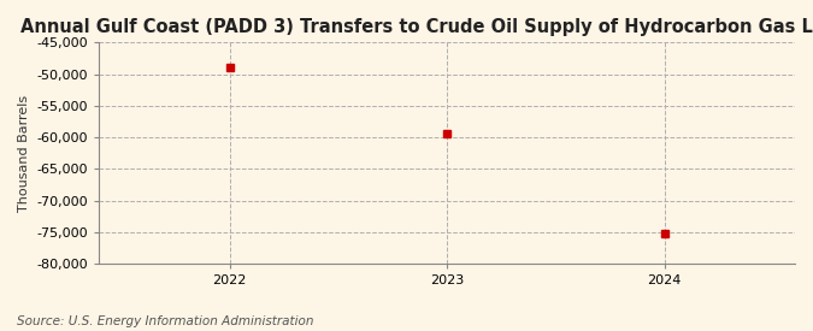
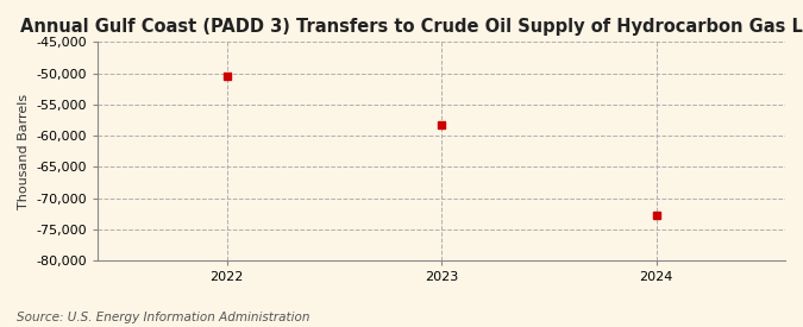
2022: -49,000 -> -50,400
2023: -59,500 -> -58,200
2024: -75,200 -> -72,800
